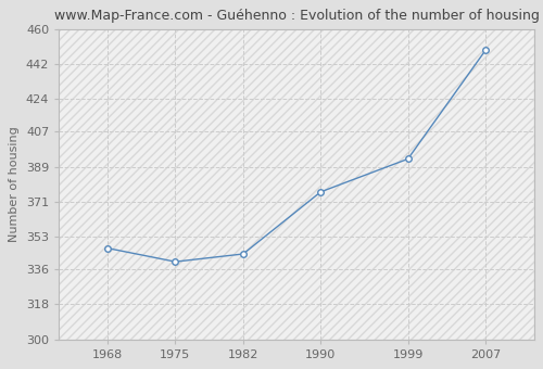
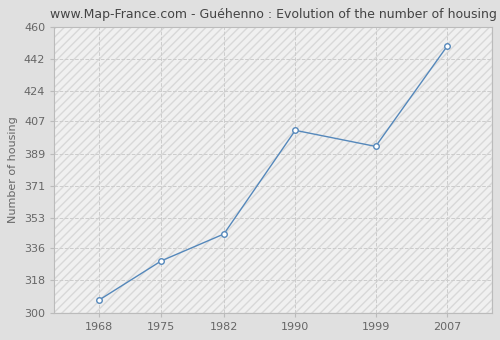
1968: 347 -> 307
1975: 340 -> 329
1990: 376 -> 402
